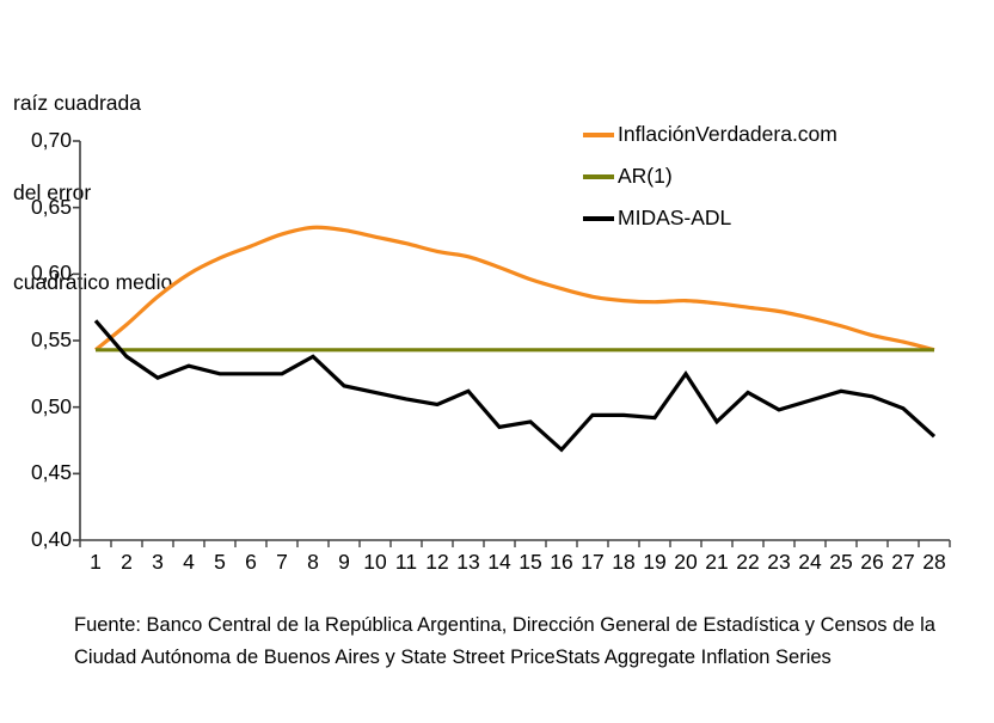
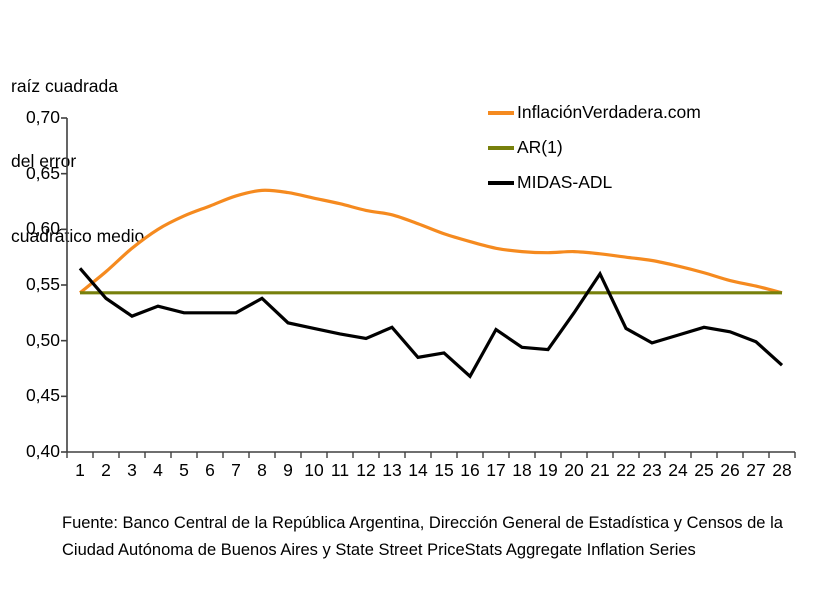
MIDAS-ADL/17: 0,49 -> 0,51
MIDAS-ADL/21: 0,49 -> 0,56
